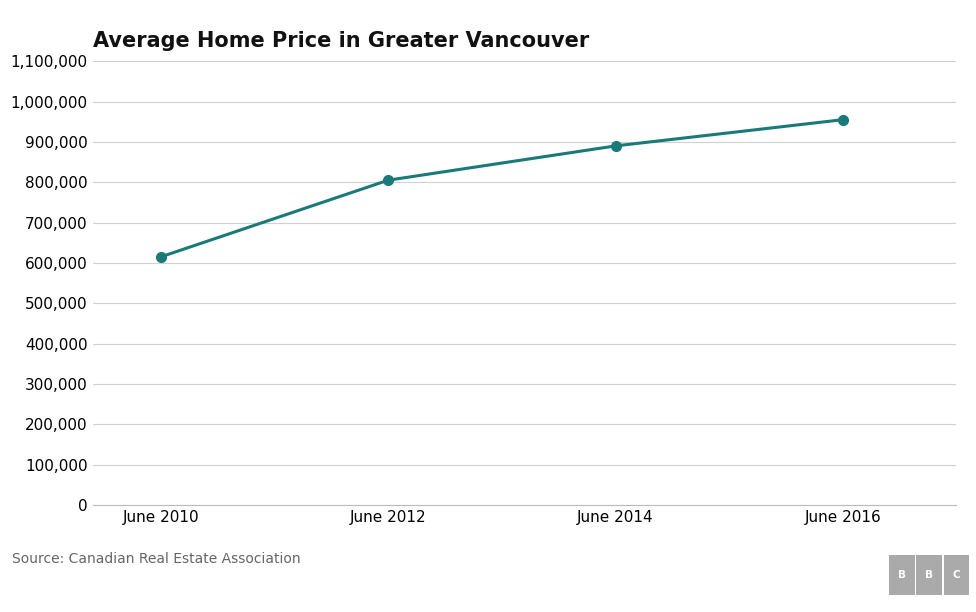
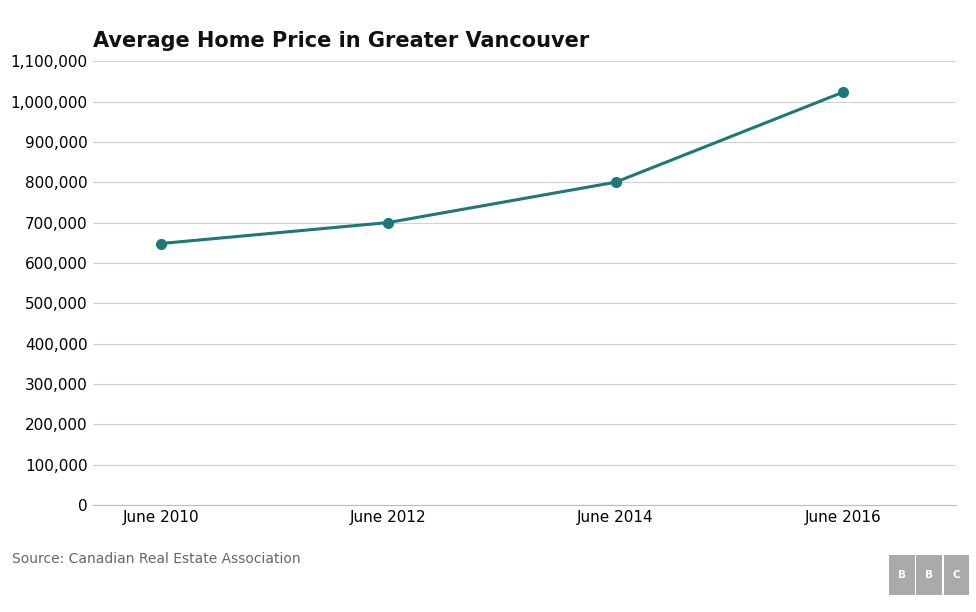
June 2010: 615,000 -> 648,000
June 2012: 805,000 -> 700,000
June 2014: 890,000 -> 800,000
June 2016: 955,000 -> 1,023,000
